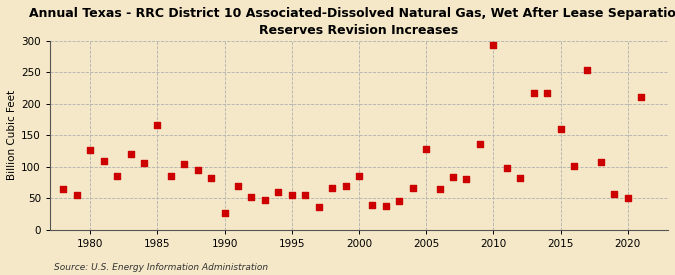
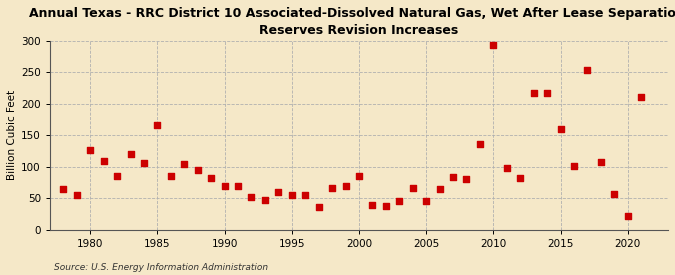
1990: 26 -> 70
2005: 128 -> 45
2020: 50 -> 22
